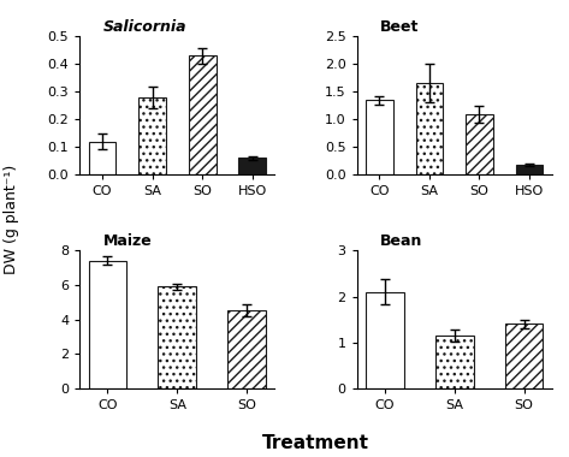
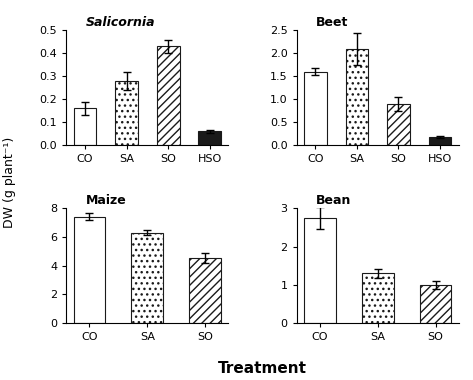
Salicornia/CO: 0.12 -> 0.16
Beet/CO: 1.35 -> 1.60
Beet/SA: 1.65 -> 2.10
Beet/SO: 1.10 -> 0.90
Maize/SA: 5.9 -> 6.3
Bean/CO: 2.10 -> 2.75
Bean/SA: 1.15 -> 1.30
Bean/SO: 1.40 -> 1.00
